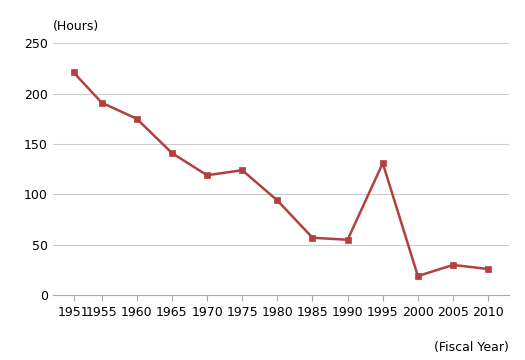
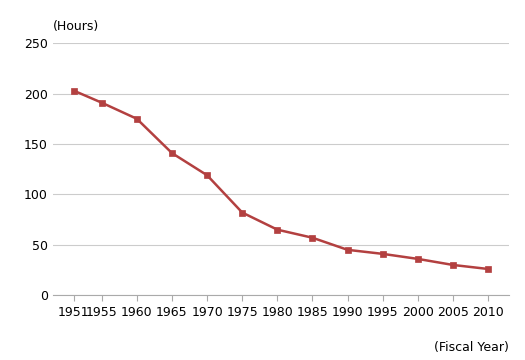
1951: 221 -> 203
1975: 124 -> 82
1980: 94 -> 65
1990: 55 -> 45
1995: 131 -> 41
2000: 19 -> 36
